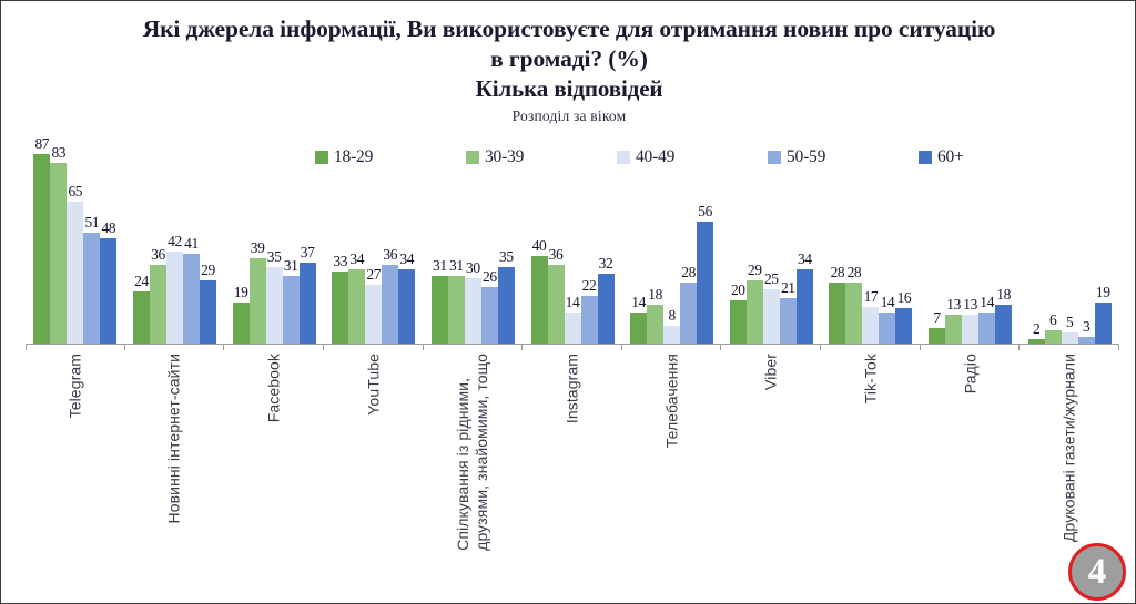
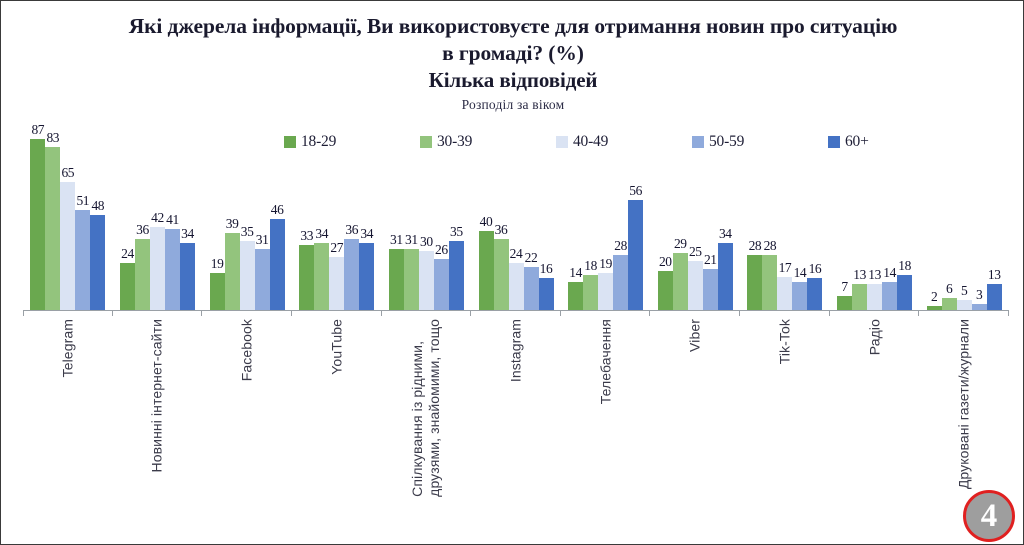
60+/Новинні інтернет-сайти: 29 -> 34
60+/Facebook: 37 -> 46
40-49/Instagram: 14 -> 24
60+/Instagram: 32 -> 16
40-49/Телебачення: 8 -> 19
60+/Друковані газети/журнали: 19 -> 13
